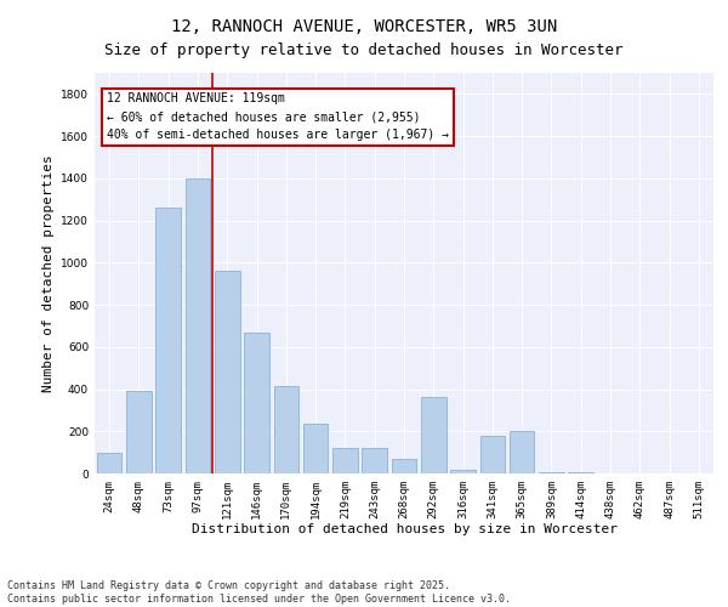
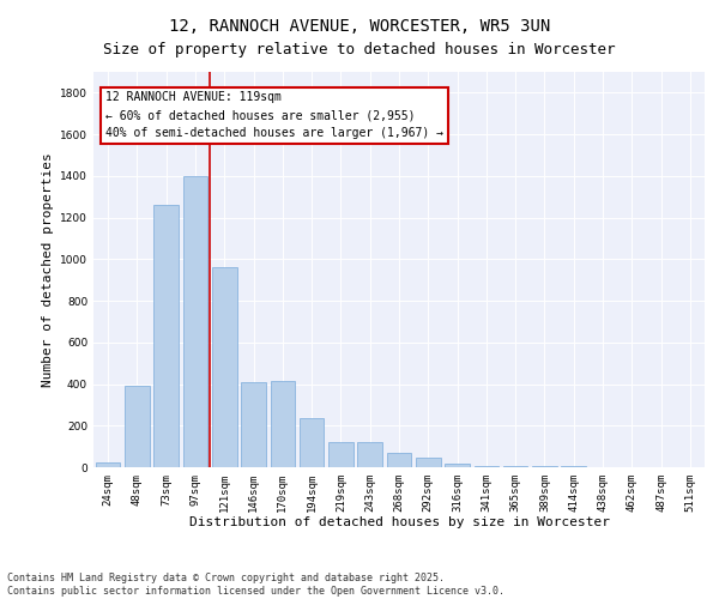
24sqm: 100 -> 20
146sqm: 670 -> 410
292sqm: 360 -> 40
341sqm: 180 -> 0
365sqm: 200 -> 0
